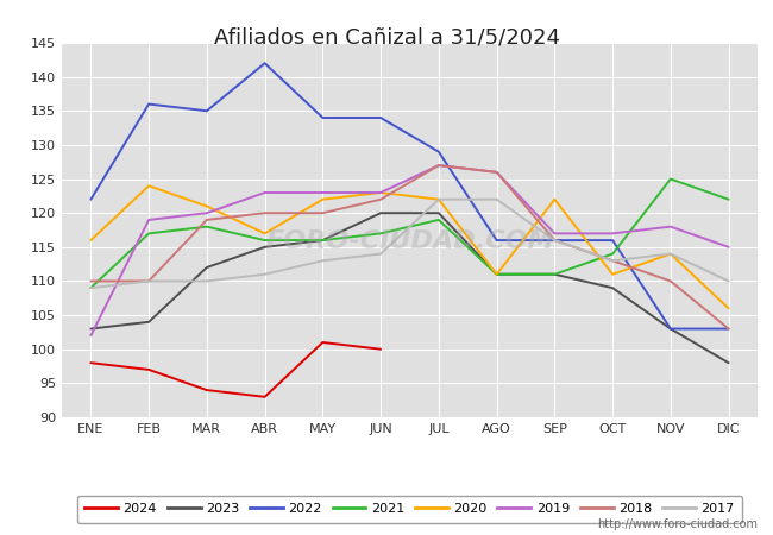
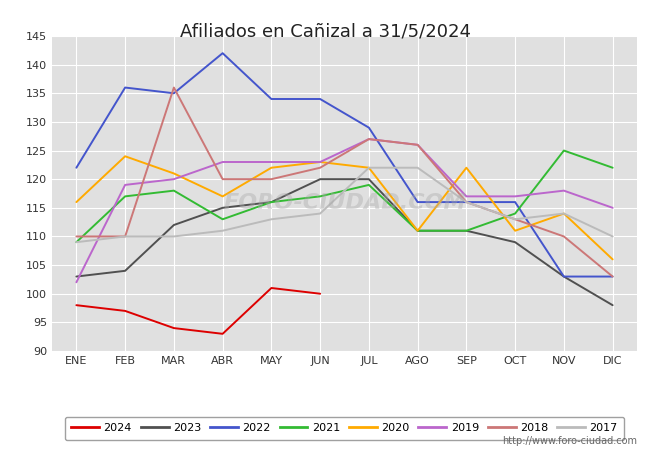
2018/MAR: 119 -> 136
2021/ABR: 116 -> 113
